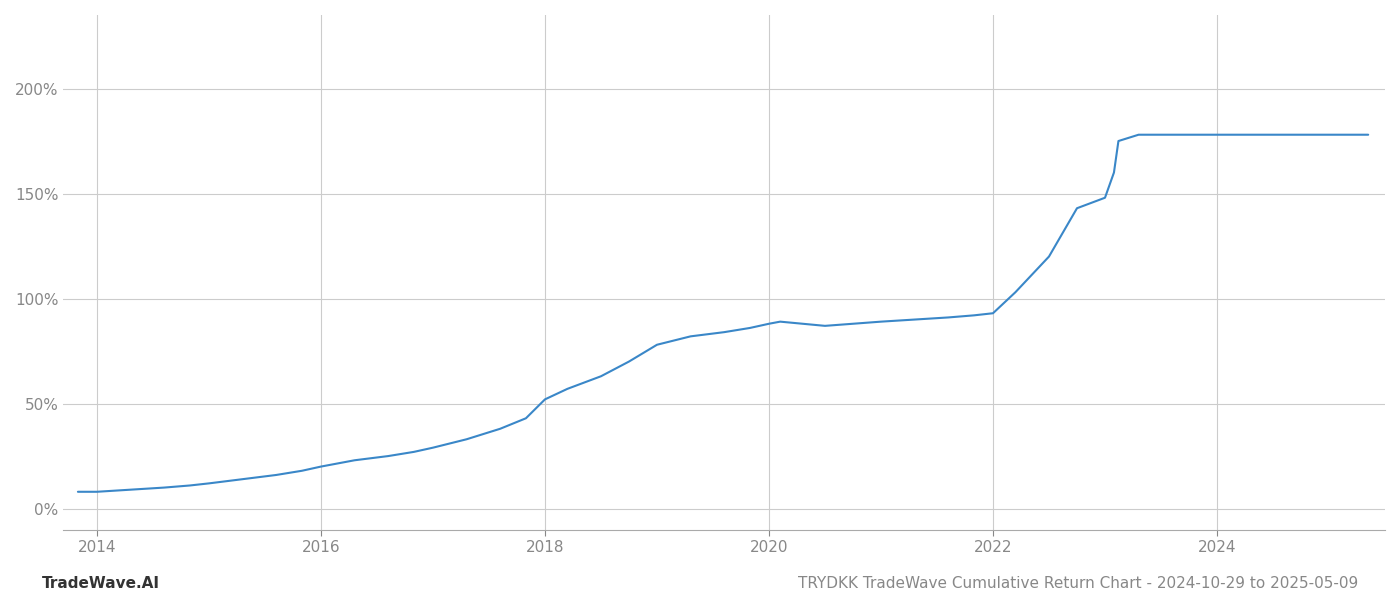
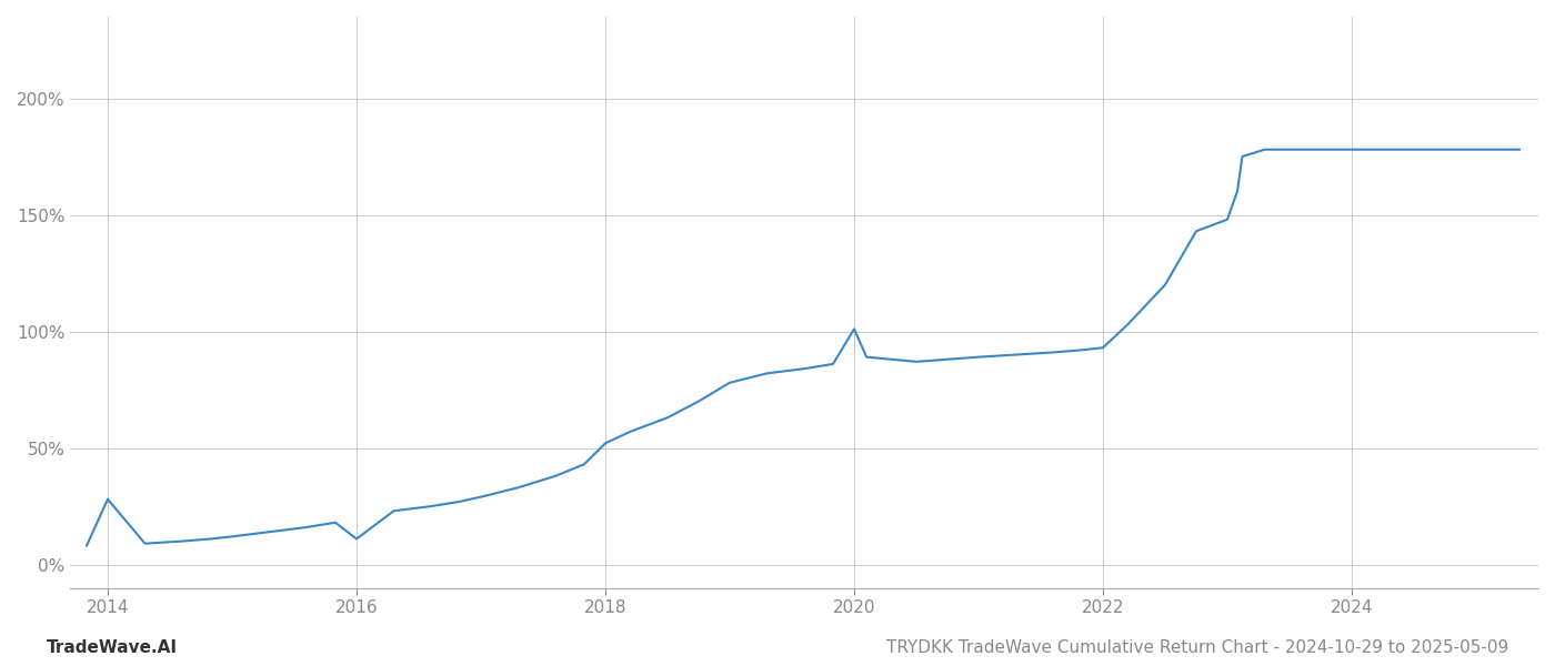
2014: 8% -> 28%
2016: 20% -> 11%
2020: 88% -> 101%
